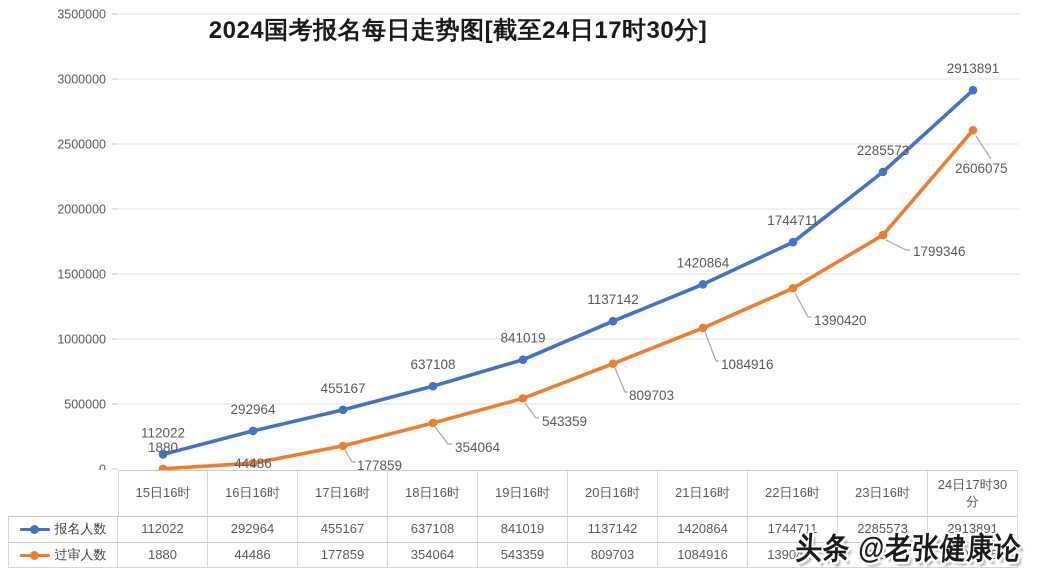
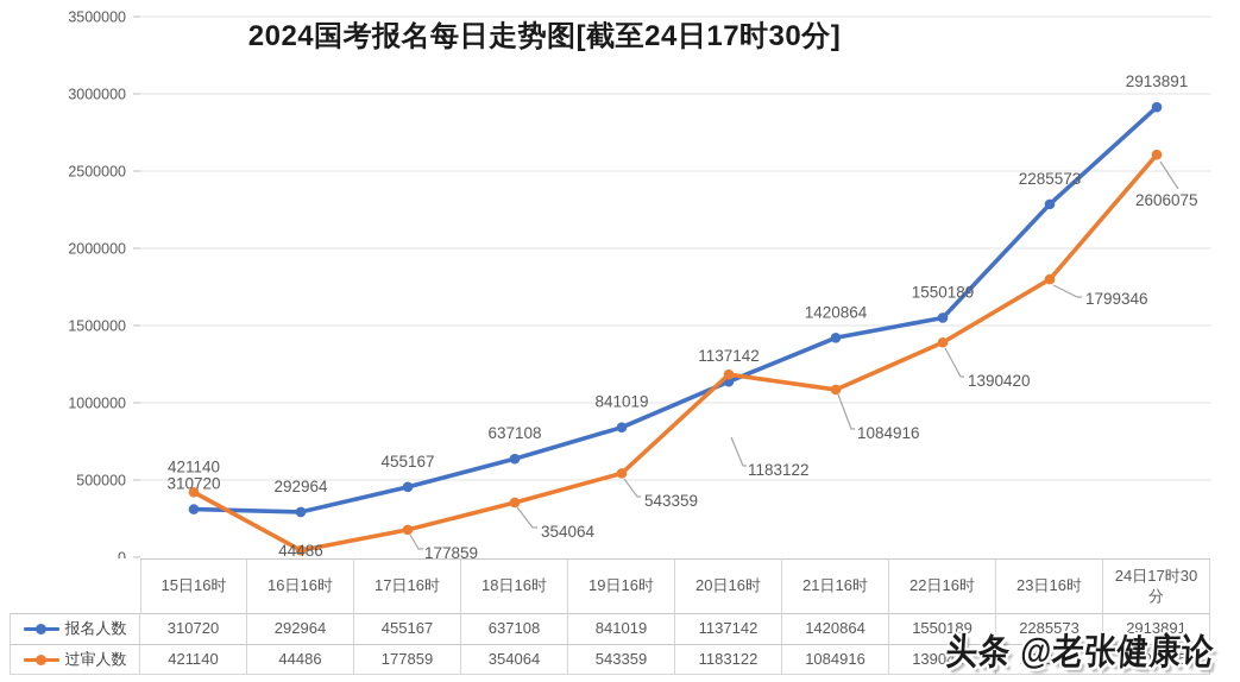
报名人数/15日16时: 112022 -> 310720
过审人数/15日16时: 1880 -> 421140
过审人数/20日16时: 809703 -> 1183122
报名人数/22日16时: 1744711 -> 1550189
